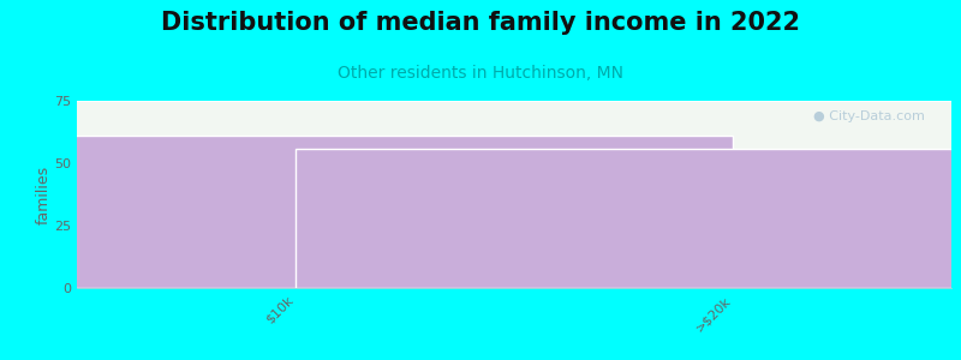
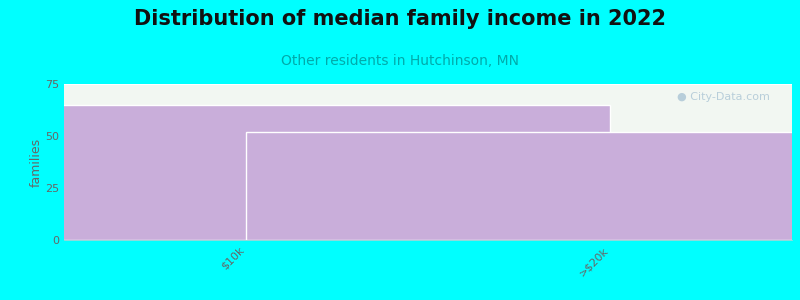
$10k: 61 -> 65
>$20k: 56 -> 52
